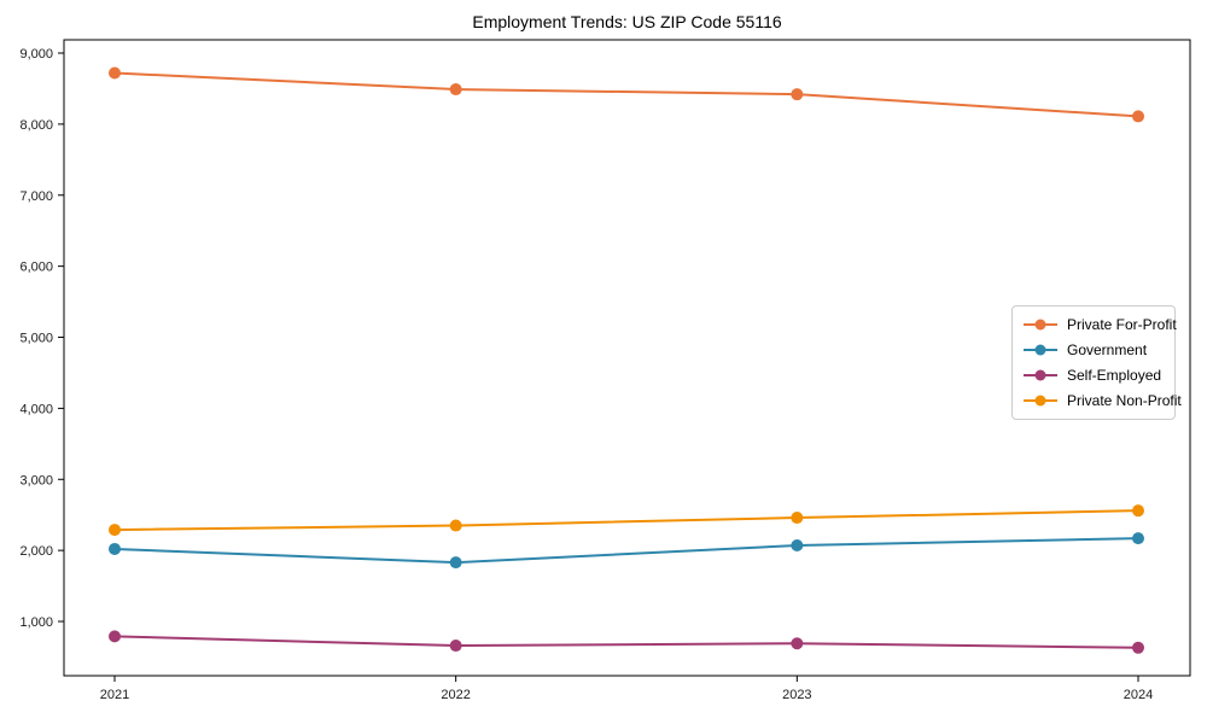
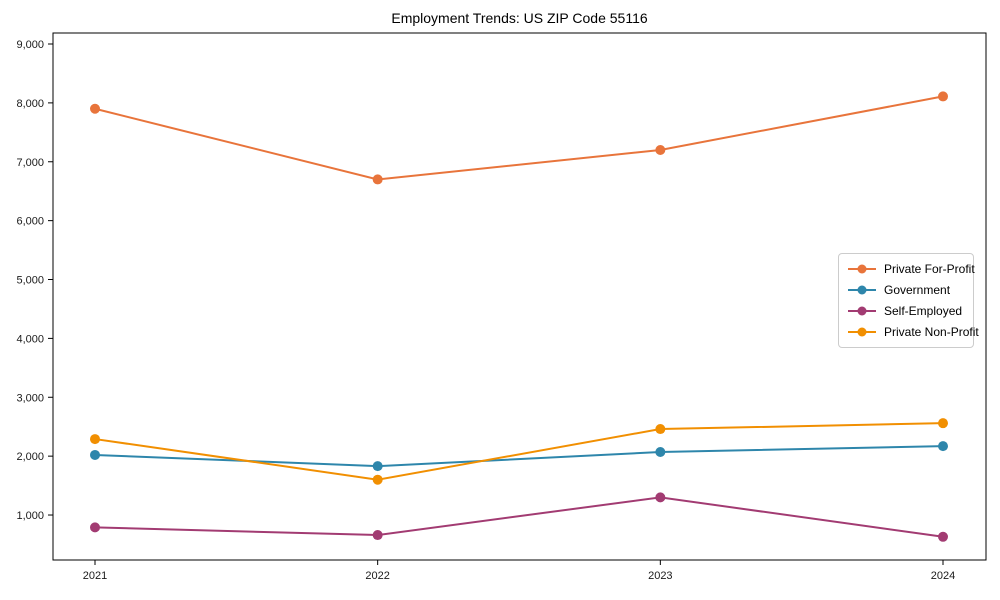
Private For-Profit/2021: 8700 -> 7900
Private For-Profit/2022: 8500 -> 6700
Private Non-Profit/2022: 2400 -> 1600
Private For-Profit/2023: 8400 -> 7200
Self-Employed/2023: 700 -> 1300
